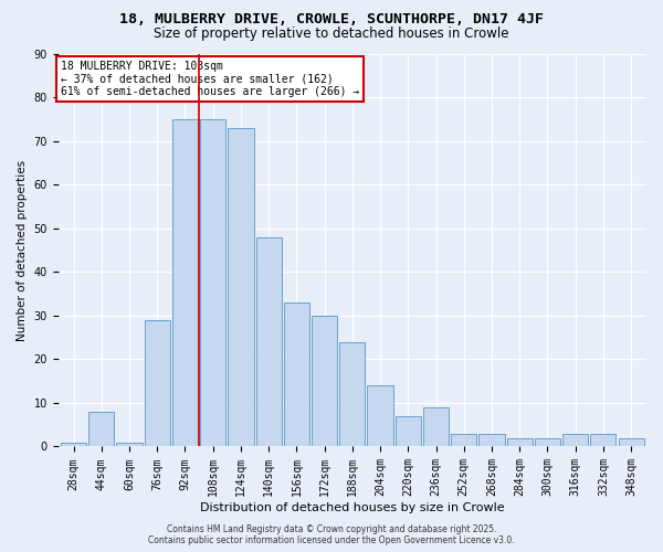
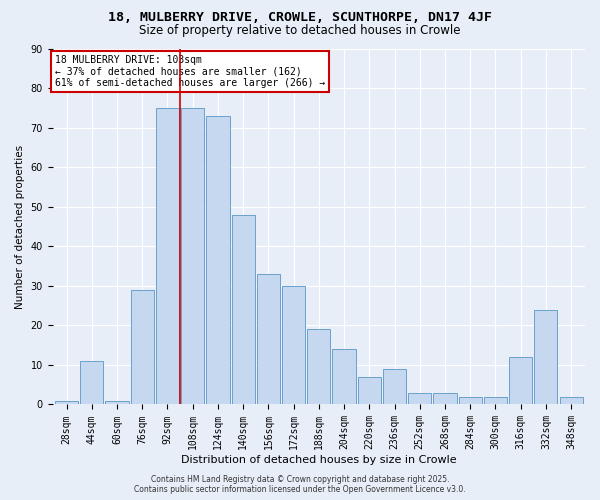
44sqm: 8 -> 11
188sqm: 24 -> 19
316sqm: 3 -> 12
332sqm: 3 -> 24
